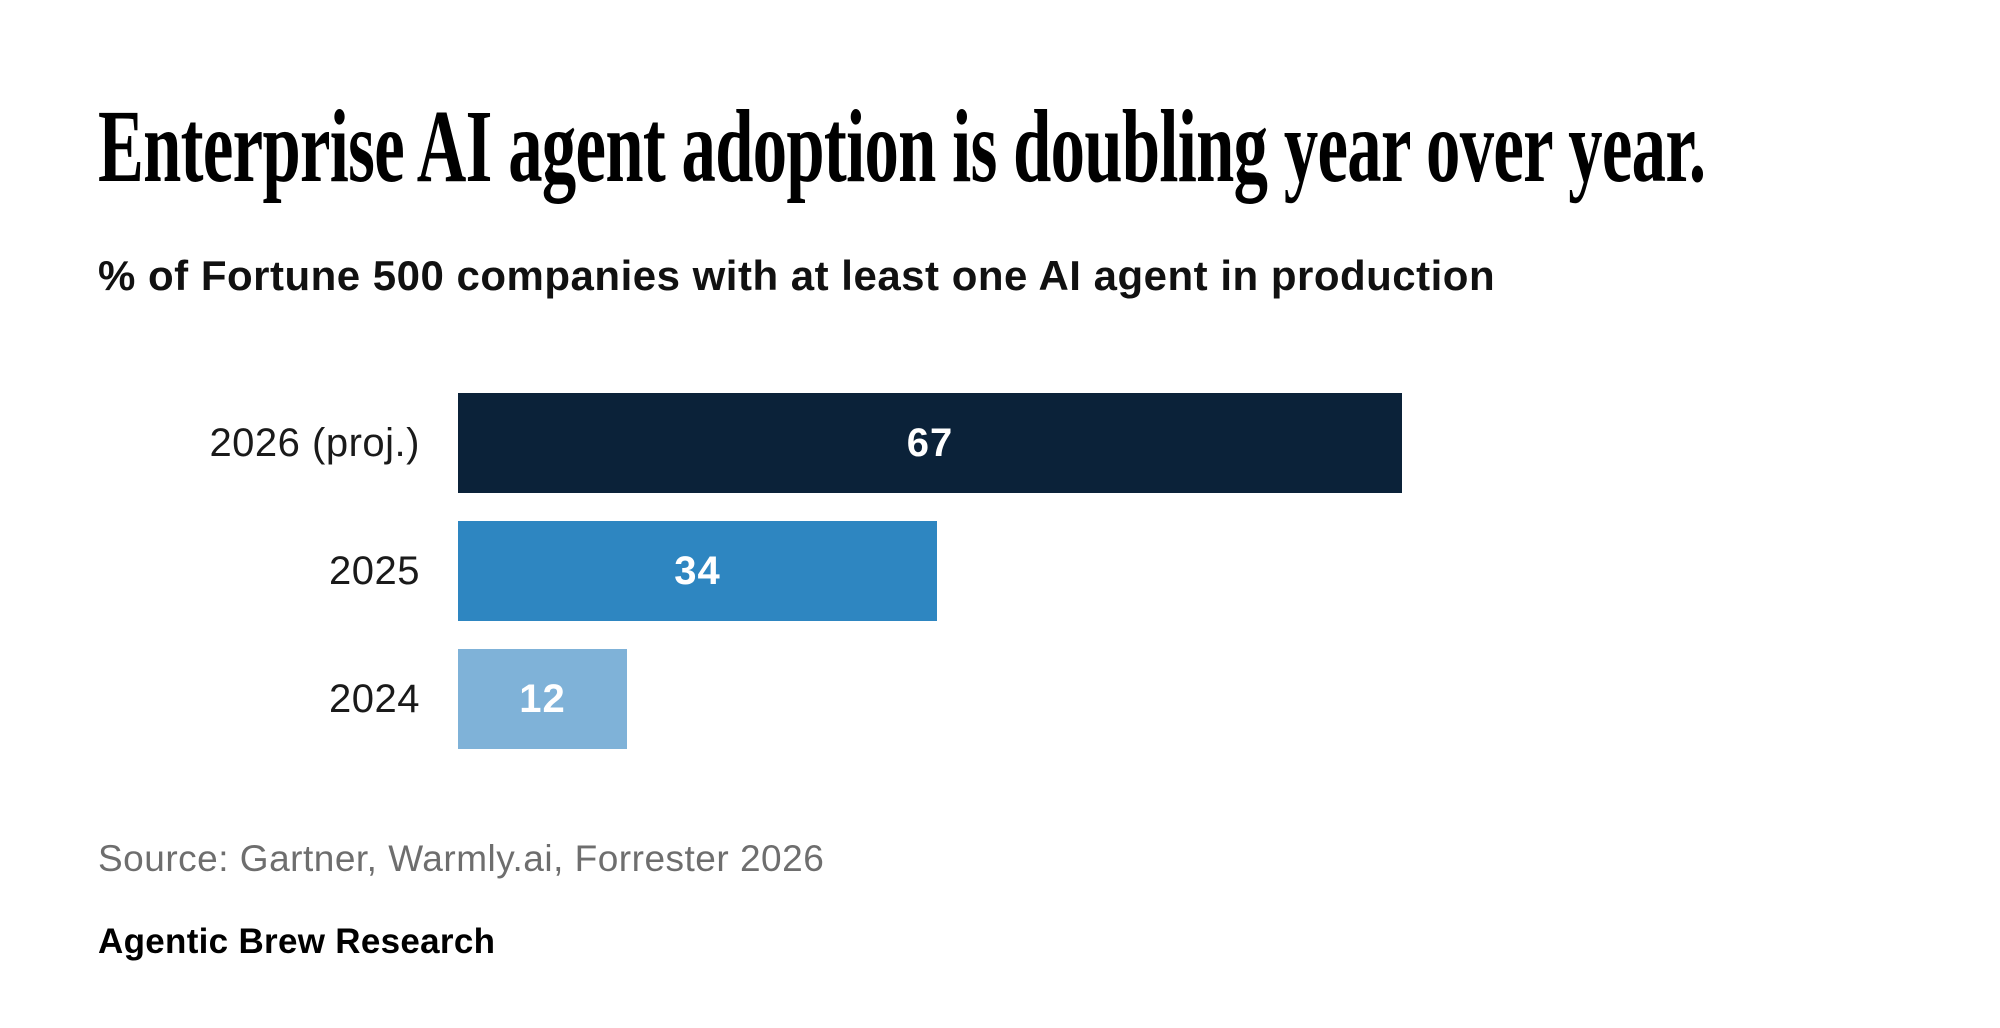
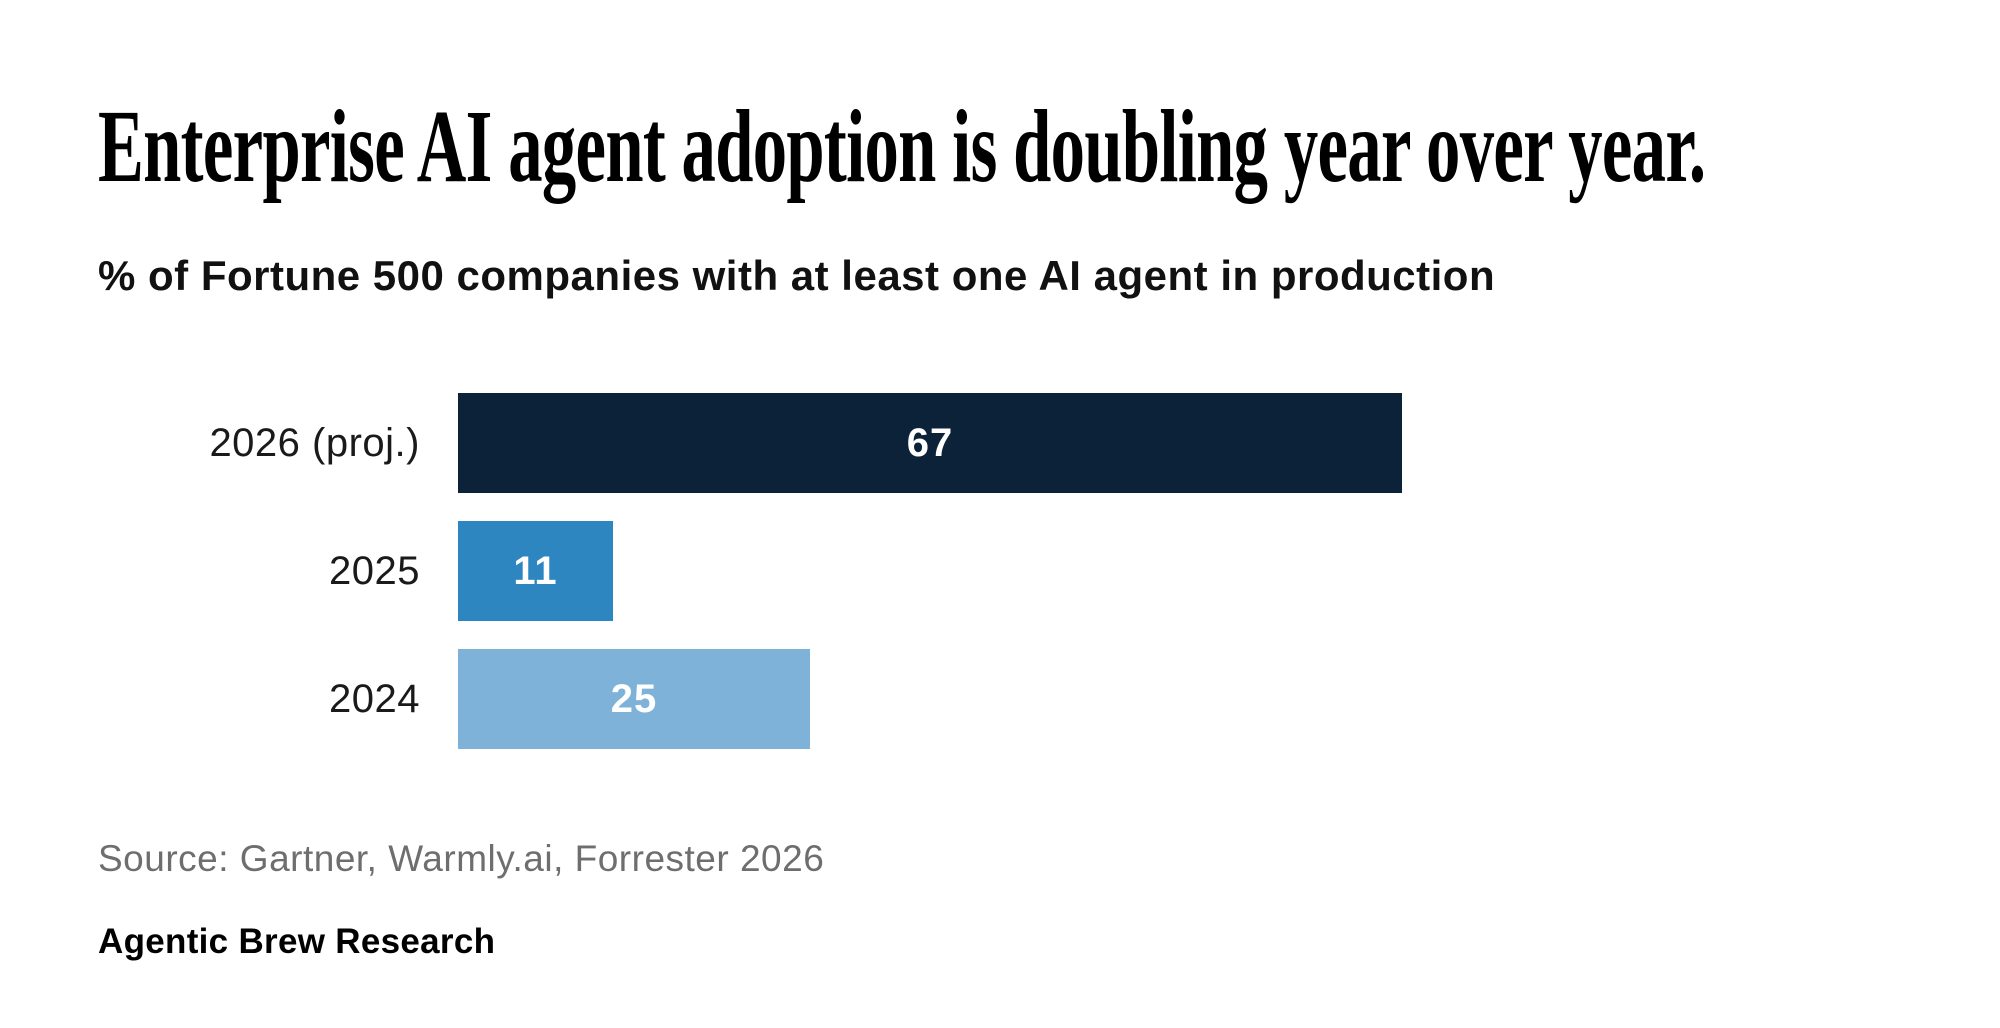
2025: 34 -> 11
2024: 12 -> 25
